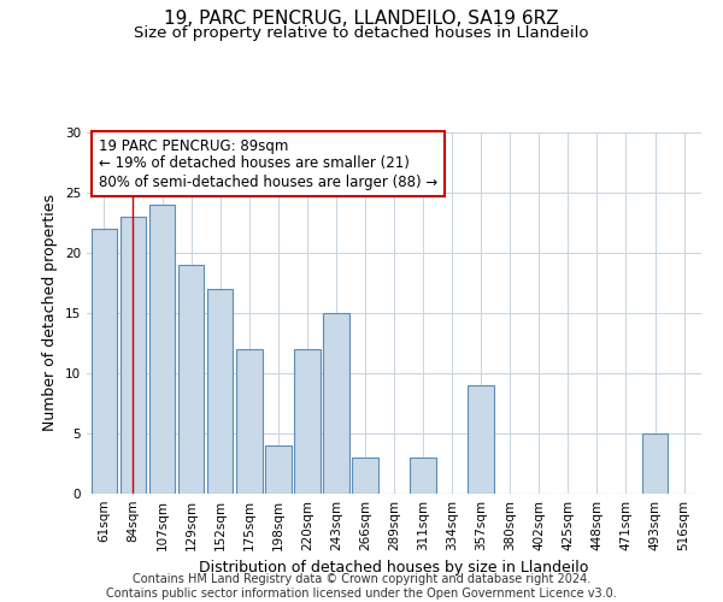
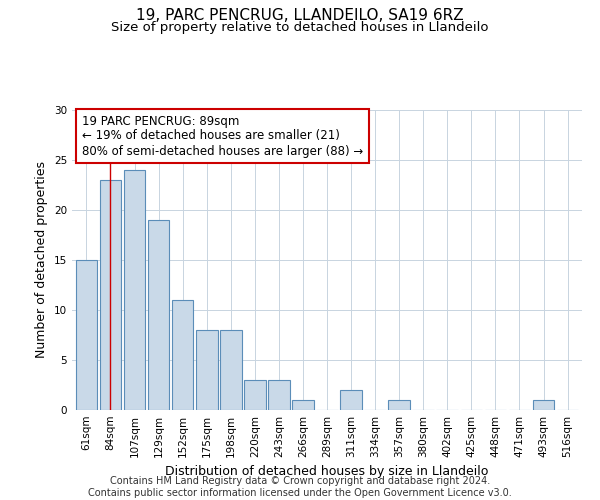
61sqm: 22 -> 15
152sqm: 17 -> 11
175sqm: 12 -> 8
198sqm: 4 -> 8
220sqm: 12 -> 3
243sqm: 15 -> 3
266sqm: 3 -> 1
311sqm: 3 -> 2
357sqm: 9 -> 1
493sqm: 5 -> 1
